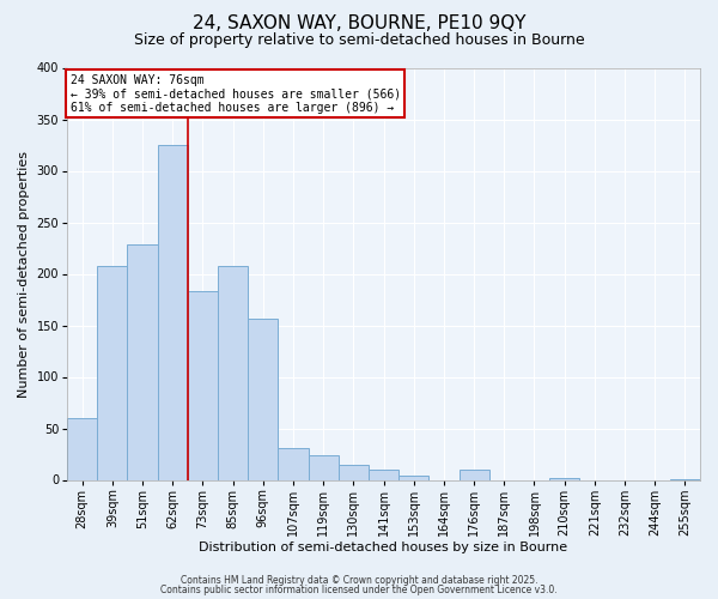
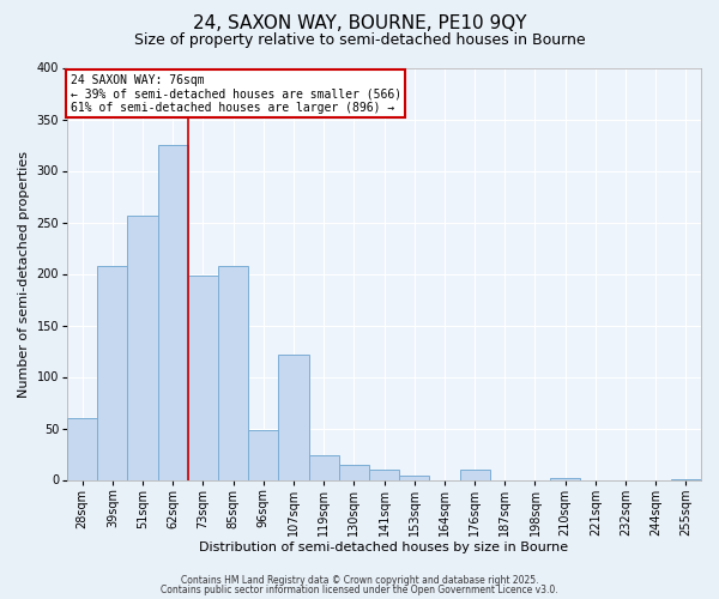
51sqm: 229 -> 256
73sqm: 183 -> 198
96sqm: 156 -> 48
107sqm: 31 -> 122
